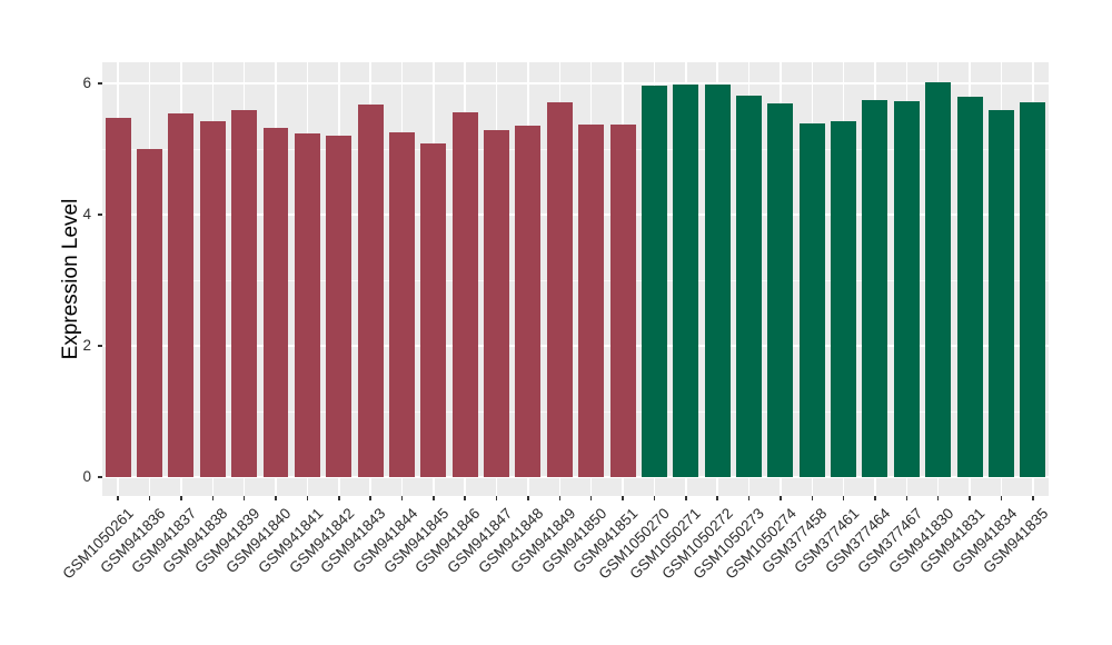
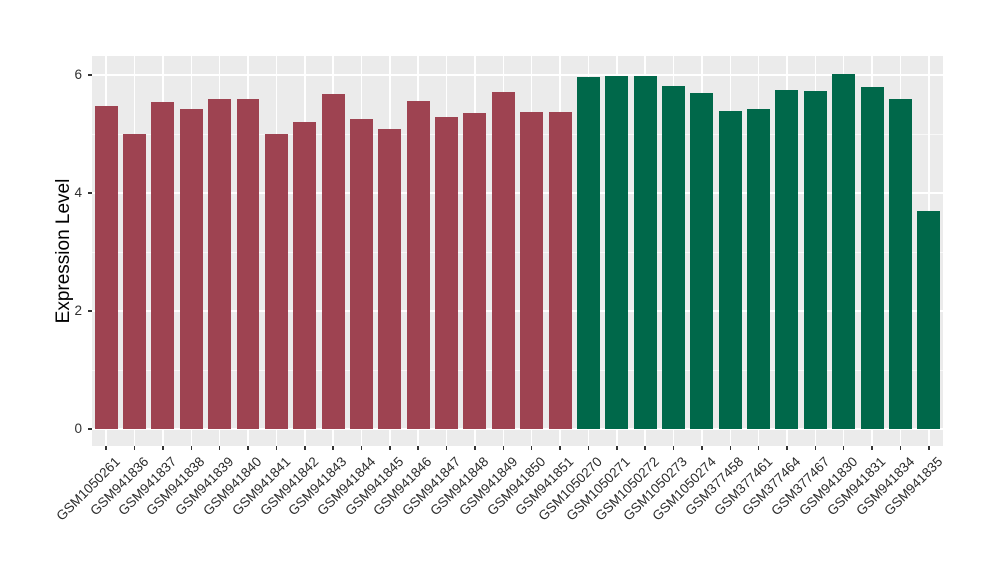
GSM941840: 5.3 -> 5.6
GSM941841: 5.2 -> 5.0
GSM941835: 5.7 -> 3.7
